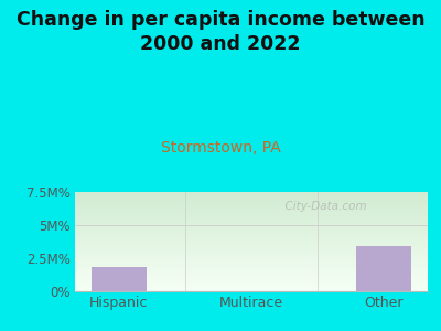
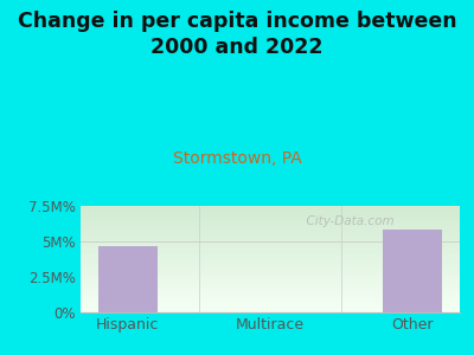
Hispanic: 1.8M% -> 4.7M%
Other: 3.4M% -> 5.8M%
